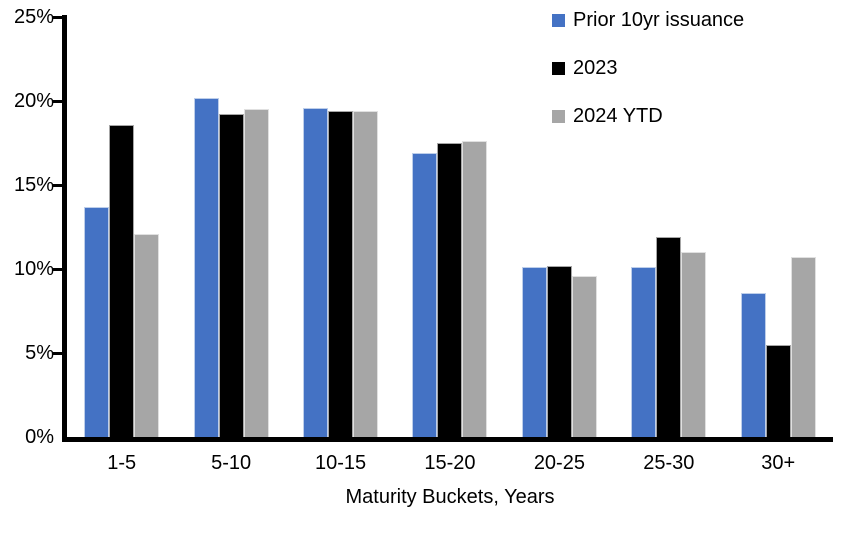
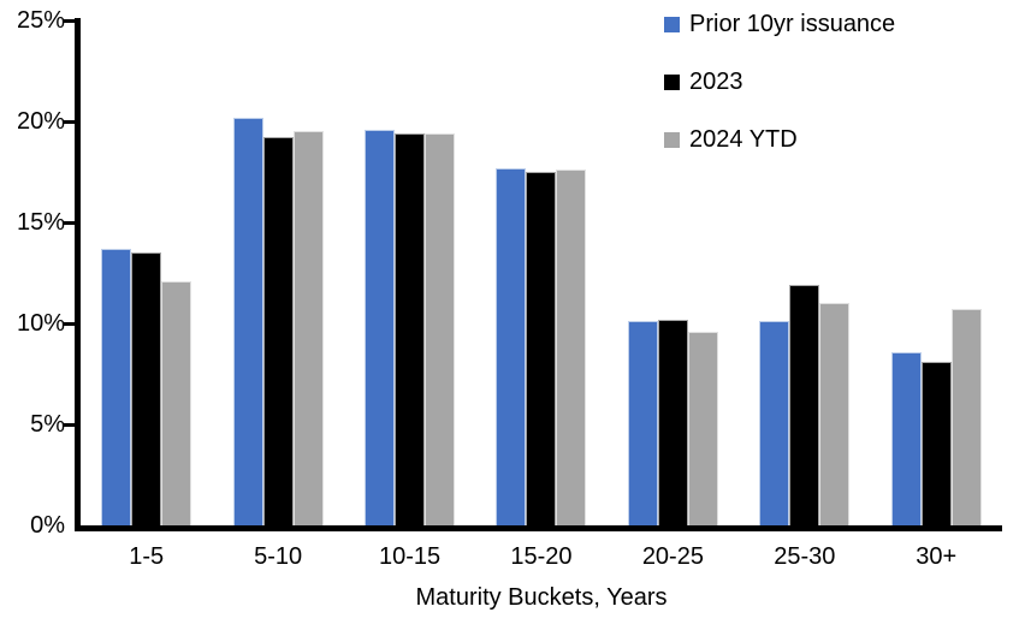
2023/1-5: 18.6% -> 13.5%
Prior 10yr issuance/15-20: 16.9% -> 17.7%
2023/30+: 5.5% -> 8.1%
